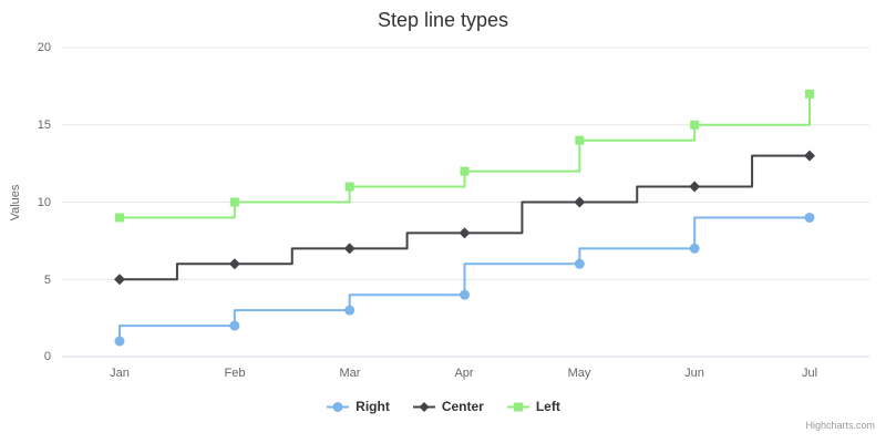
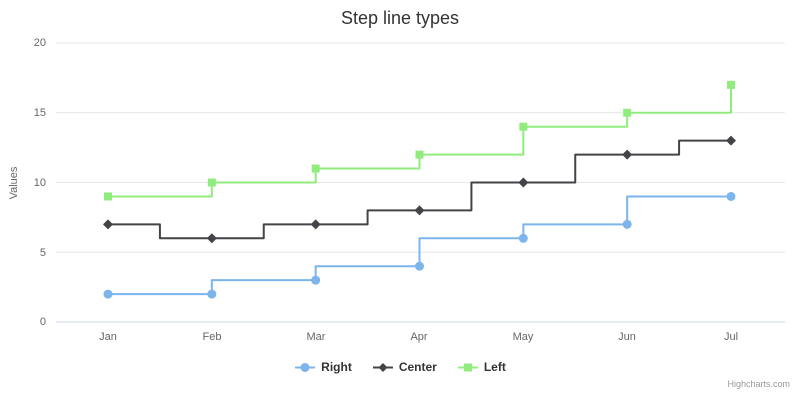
Right/Jan: 1 -> 2
Center/Jan: 5 -> 7
Center/Jun: 11 -> 12
